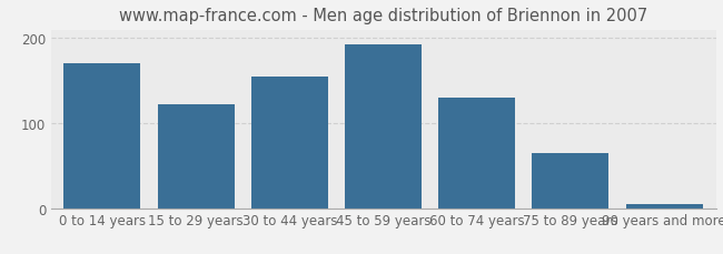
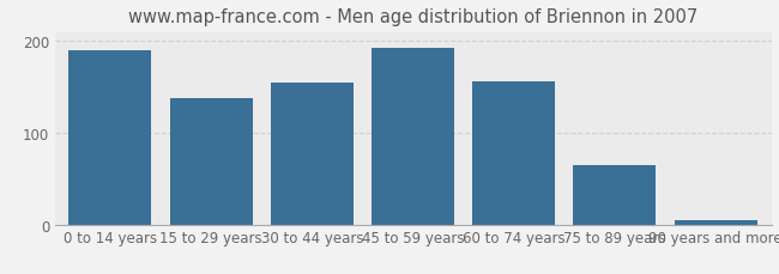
0 to 14 years: 170 -> 190
15 to 29 years: 122 -> 138
60 to 74 years: 130 -> 156
